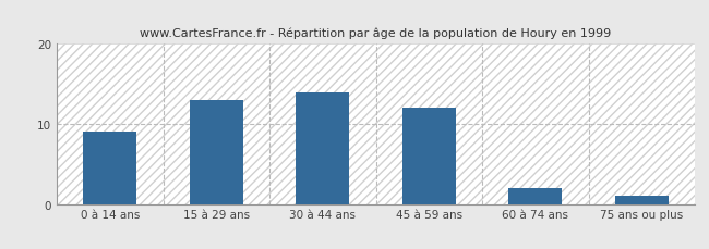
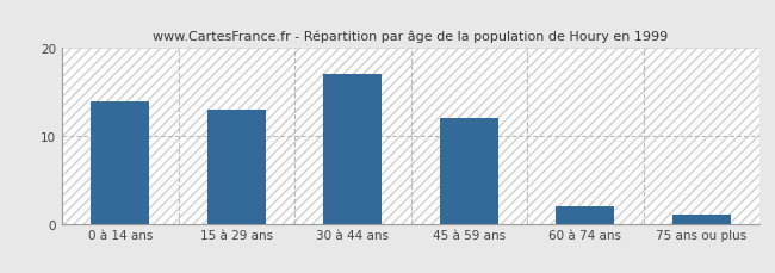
0 à 14 ans: 9 -> 14
30 à 44 ans: 14 -> 17
